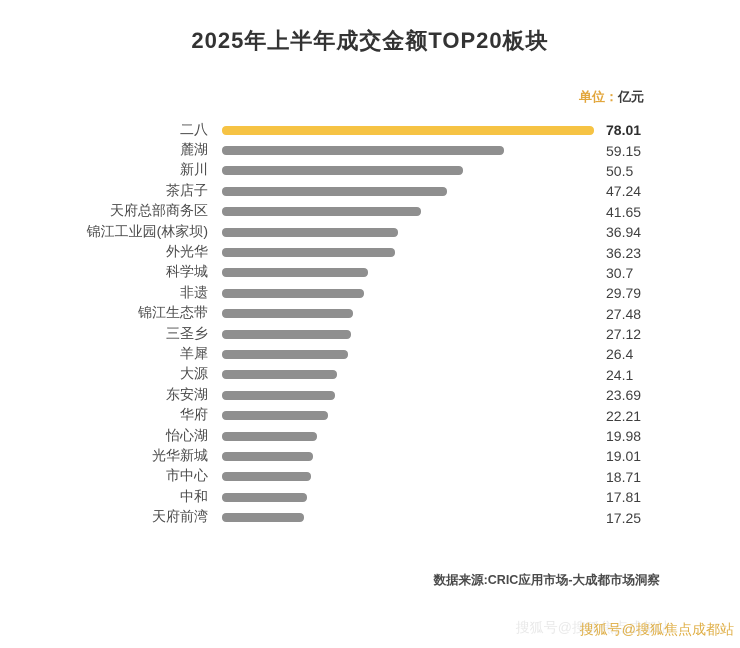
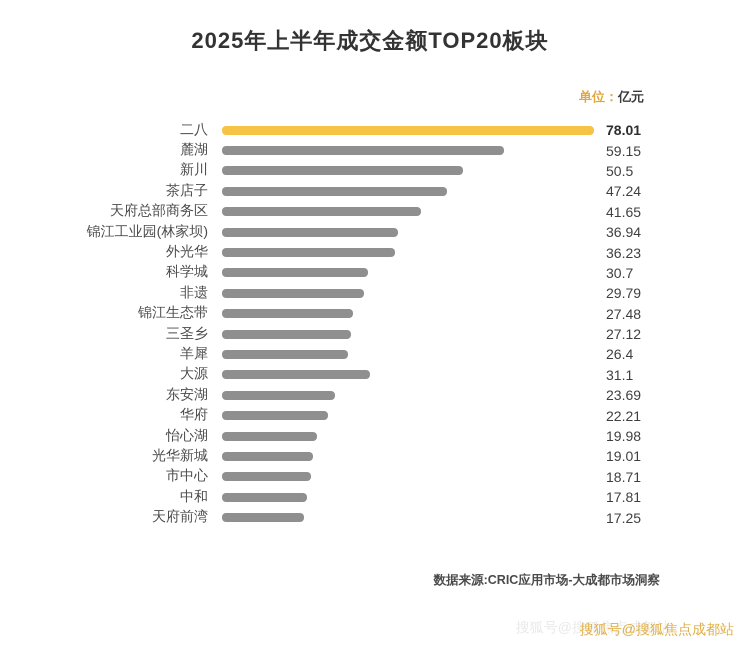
大源: 24.1 -> 31.1
